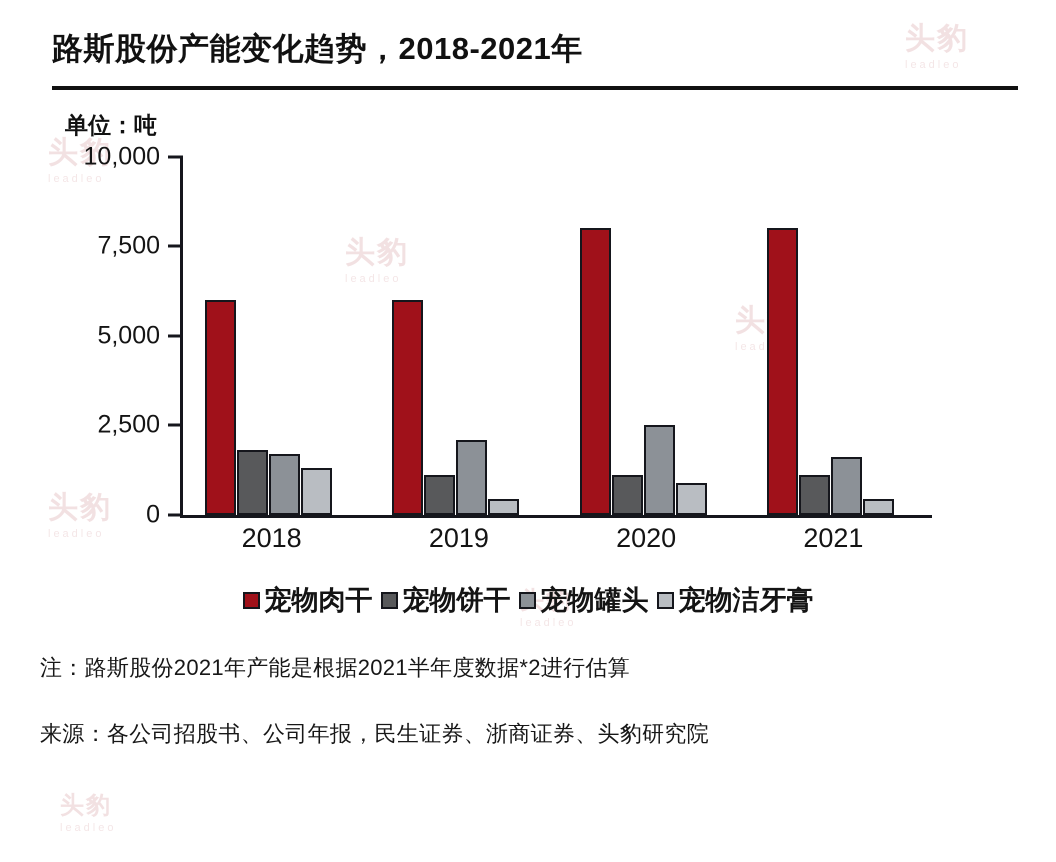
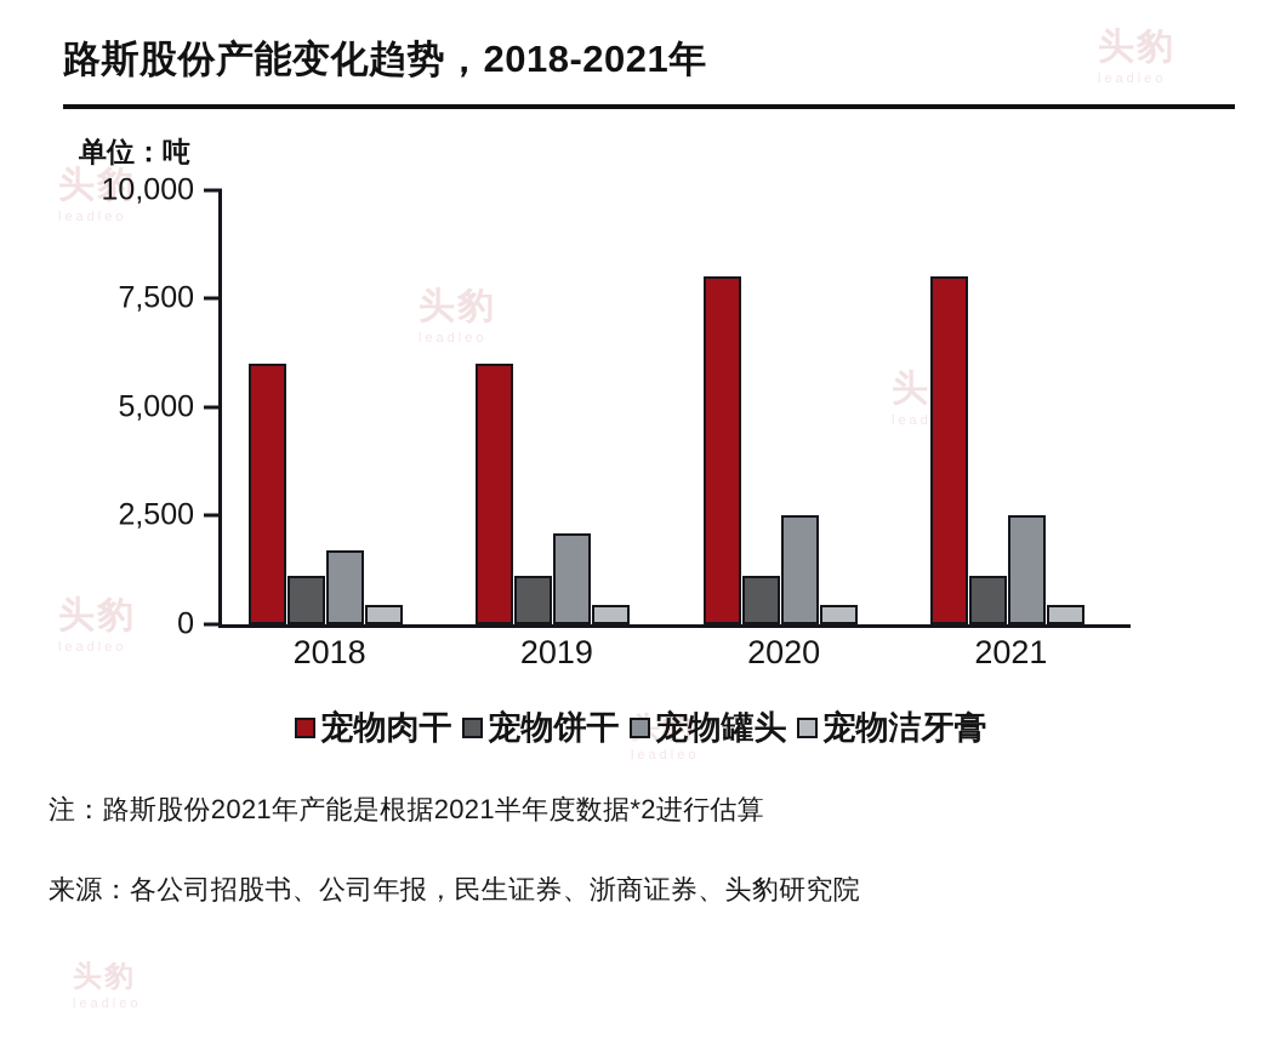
宠物饼干/2018: 1800 -> 1100
宠物洁牙膏/2018: 1300 -> 400
宠物洁牙膏/2020: 900 -> 400
宠物罐头/2021: 1600 -> 2500
